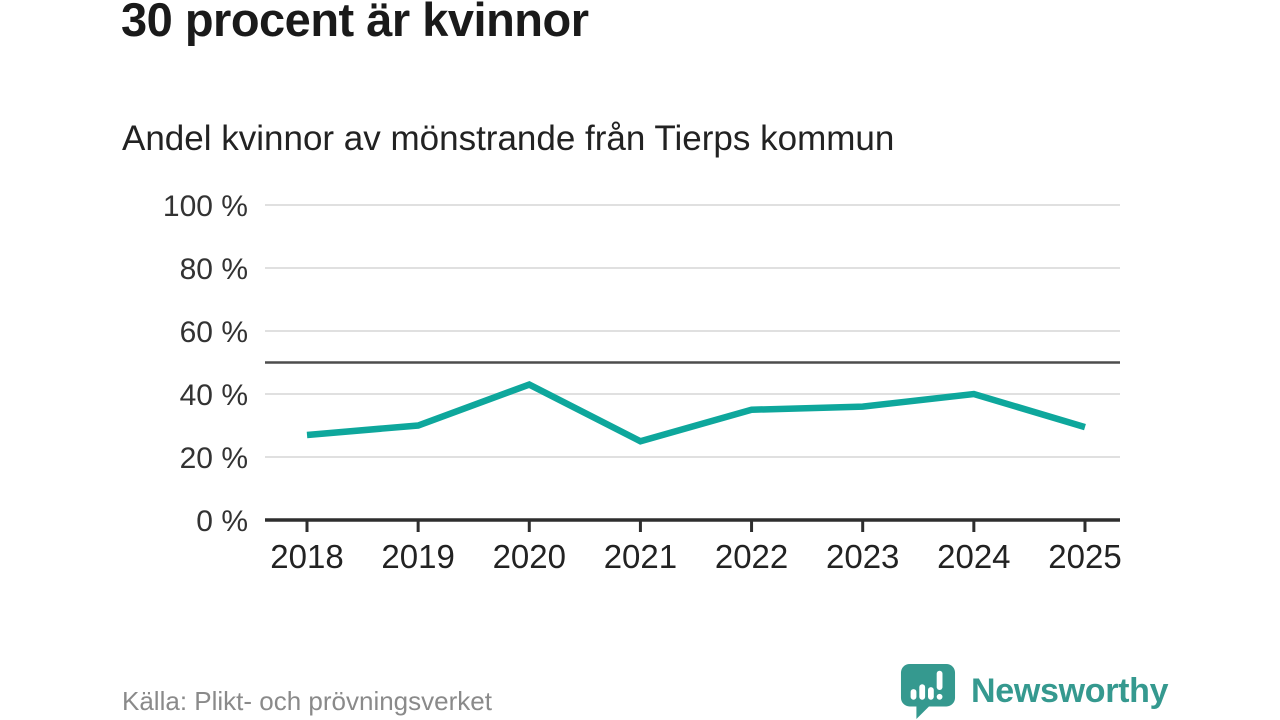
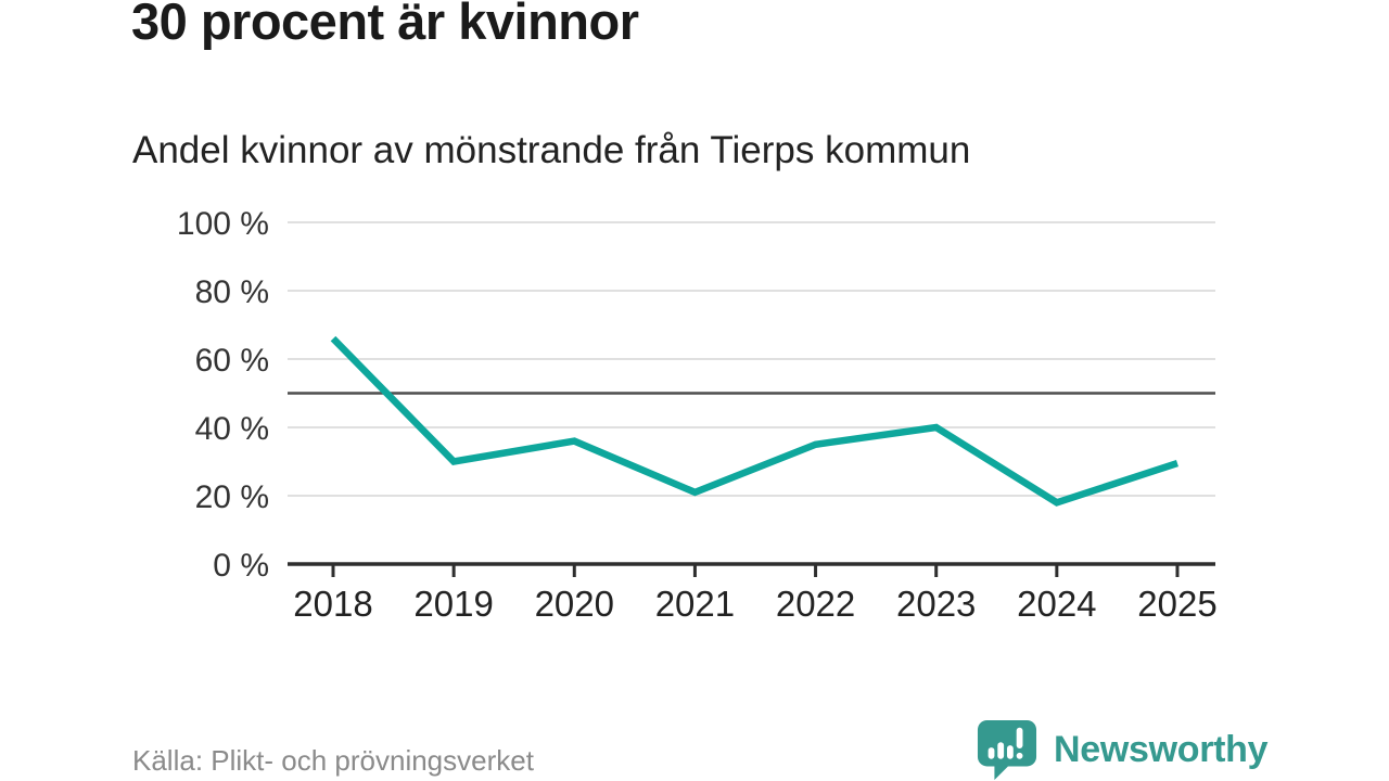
2018: 27% -> 66%
2020: 43% -> 36%
2021: 25% -> 21%
2023: 36% -> 40%
2024: 40% -> 18%
